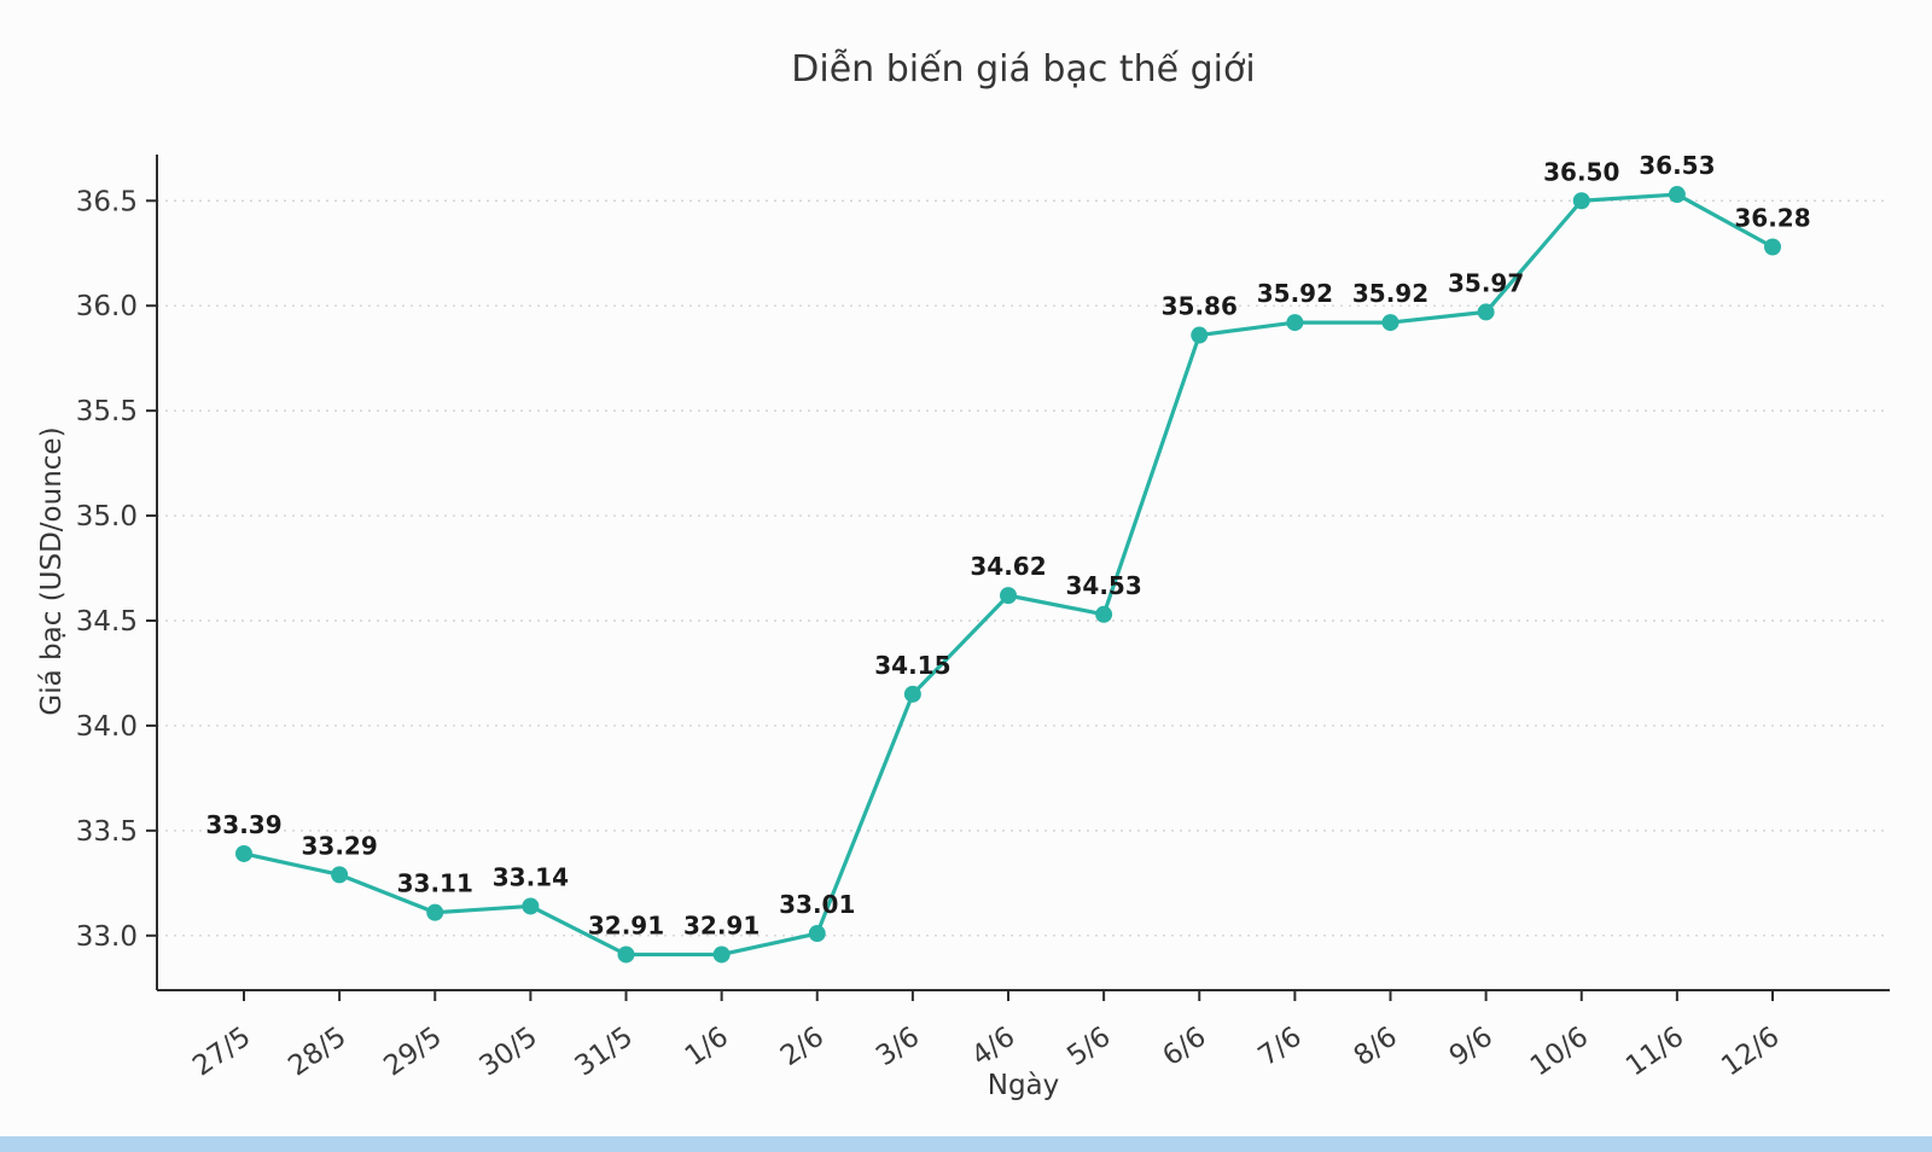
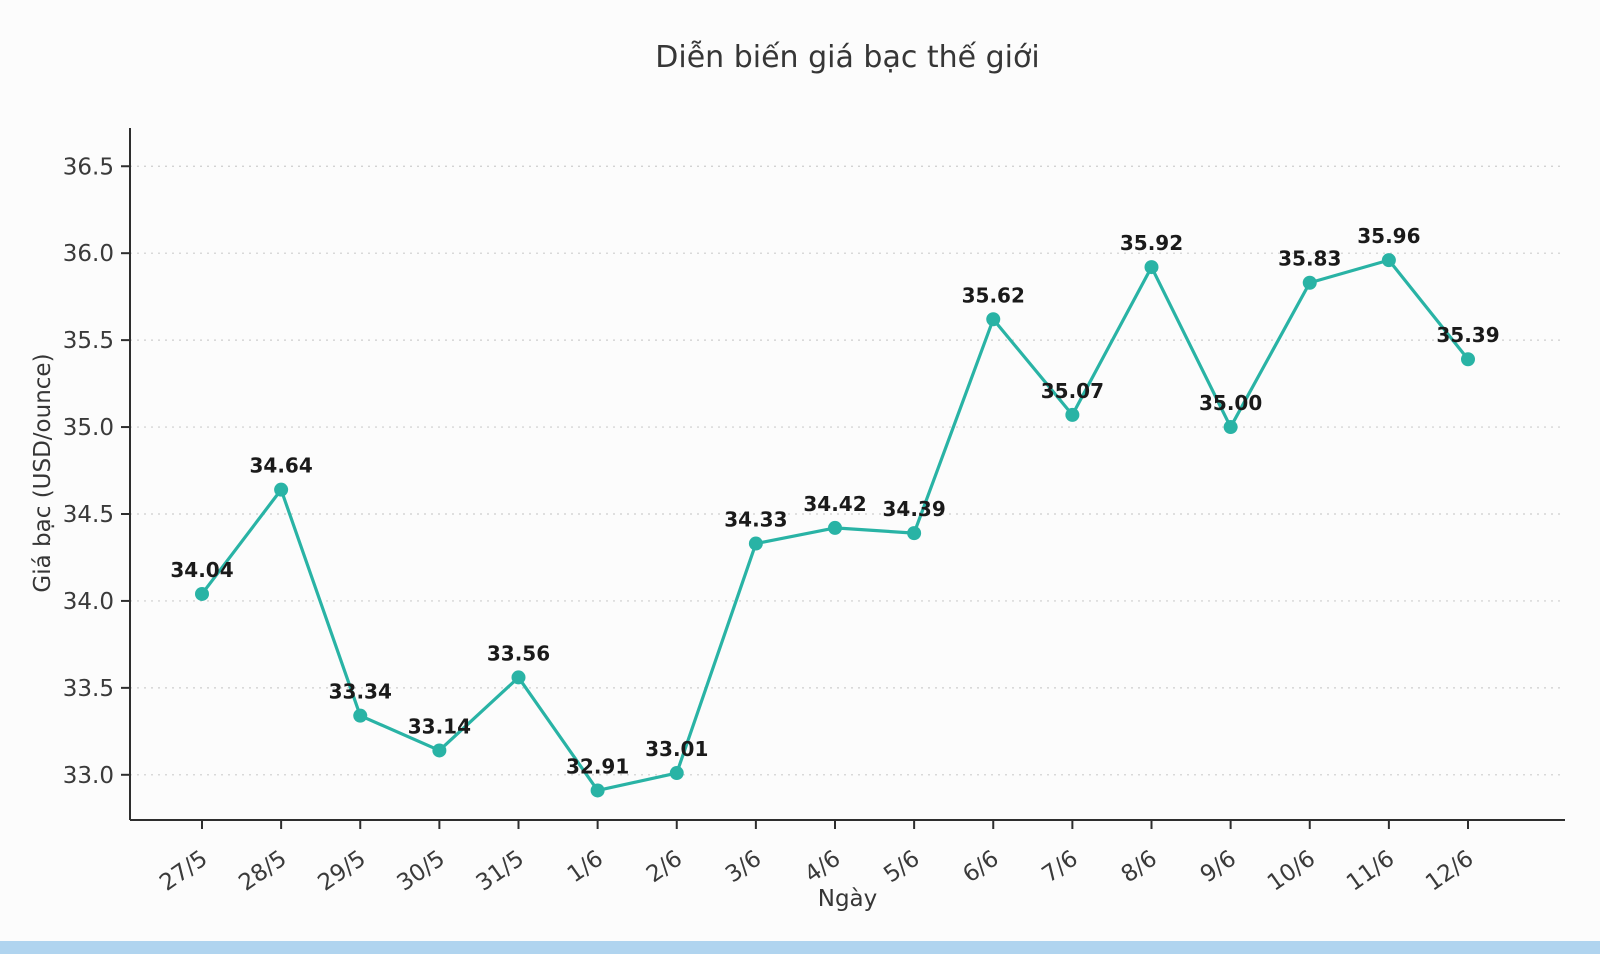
27/5: 33.39 -> 34.04
28/5: 33.29 -> 34.64
29/5: 33.11 -> 33.34
31/5: 32.91 -> 33.56
3/6: 34.15 -> 34.33
4/6: 34.62 -> 34.42
5/6: 34.53 -> 34.39
6/6: 35.86 -> 35.62
7/6: 35.92 -> 35.07
9/6: 35.97 -> 35.00
10/6: 36.50 -> 35.83
11/6: 36.53 -> 35.96
12/6: 36.28 -> 35.39
